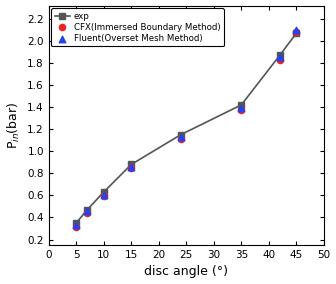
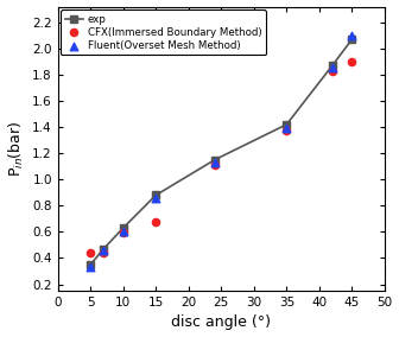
CFX(Immersed Boundary Method)/5: 0.31 -> 0.44
CFX(Immersed Boundary Method)/15: 0.85 -> 0.68
CFX(Immersed Boundary Method)/45: 2.08 -> 1.90
